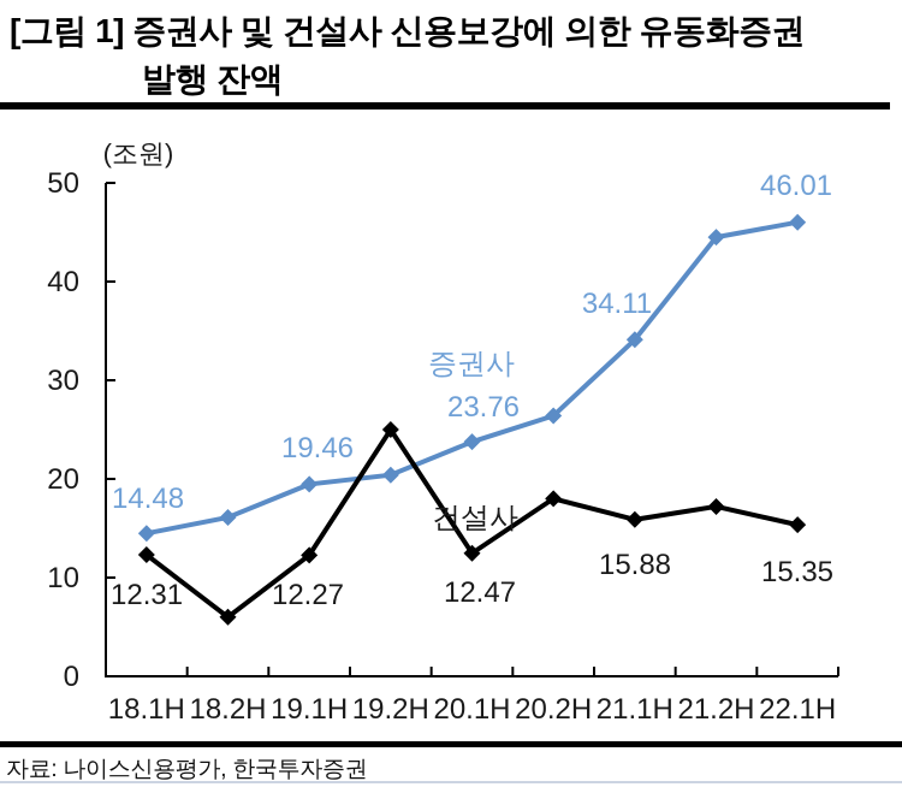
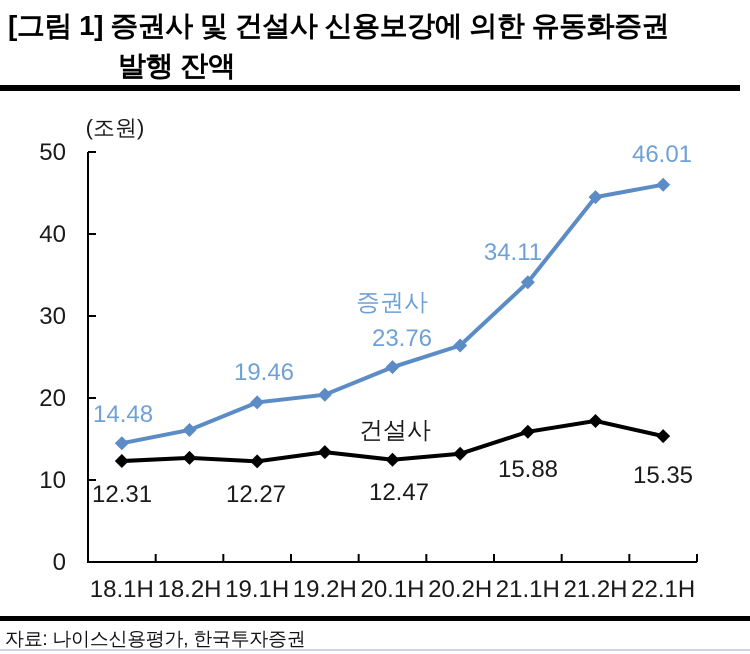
건설사/18.2H: 6 -> 13
건설사/19.2H: 25 -> 13
건설사/20.2H: 18 -> 13
